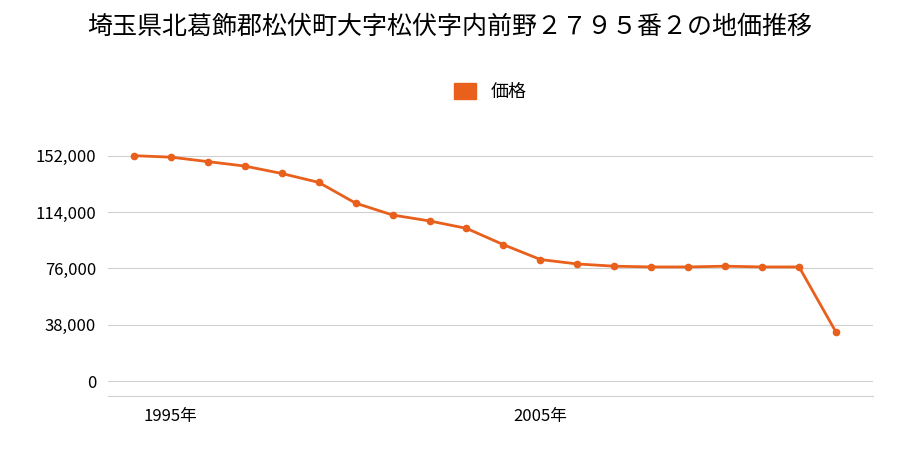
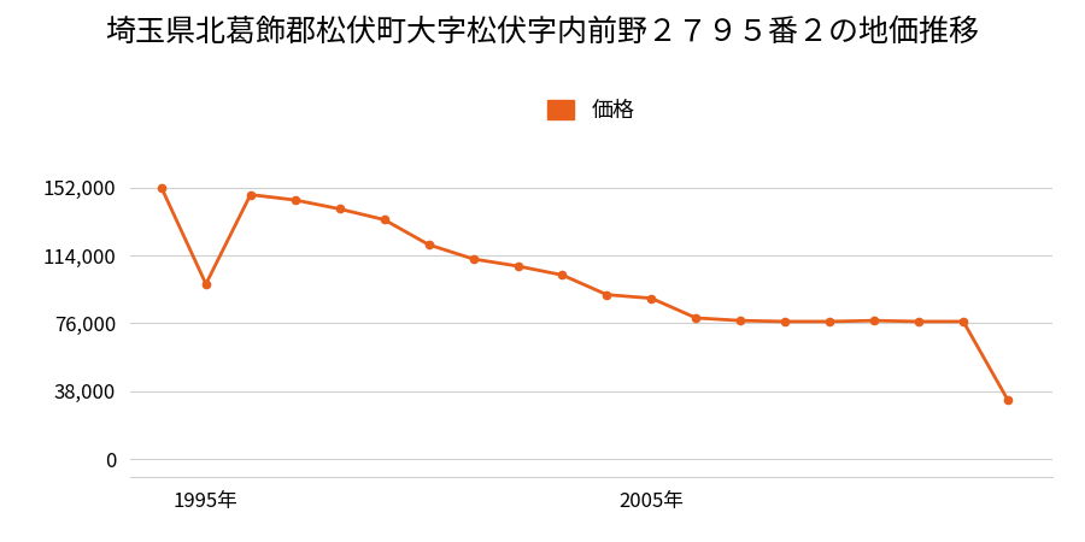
1995年: 151,000 -> 98,000
2005年: 82,000 -> 90,000
